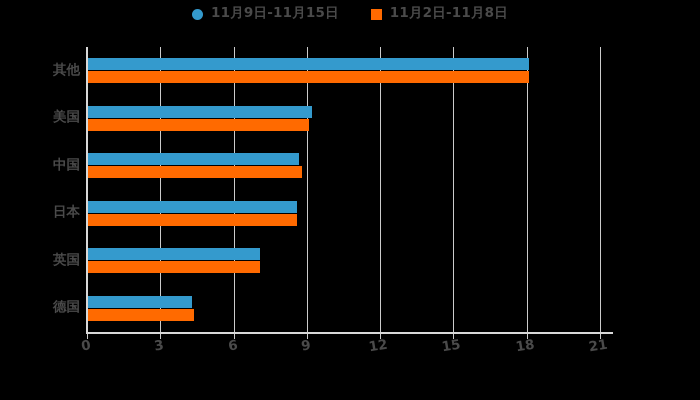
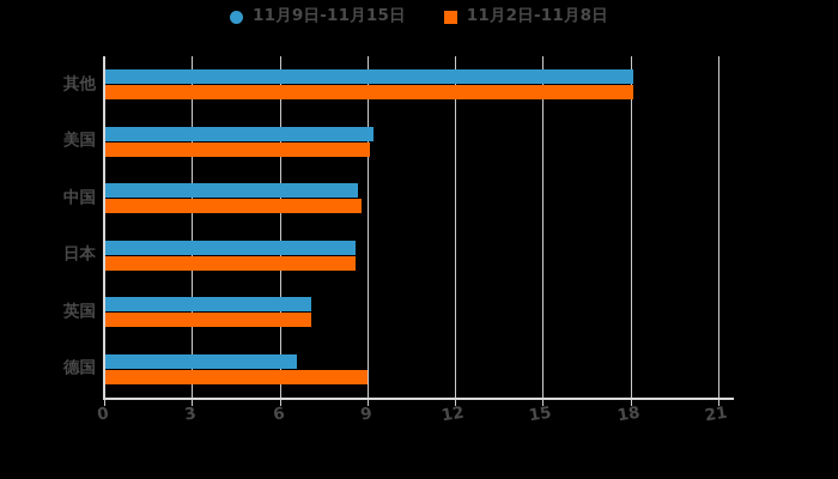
11月9日-11月15日/德国: 4.3 -> 6.6
11月2日-11月8日/德国: 4.4 -> 9.0
